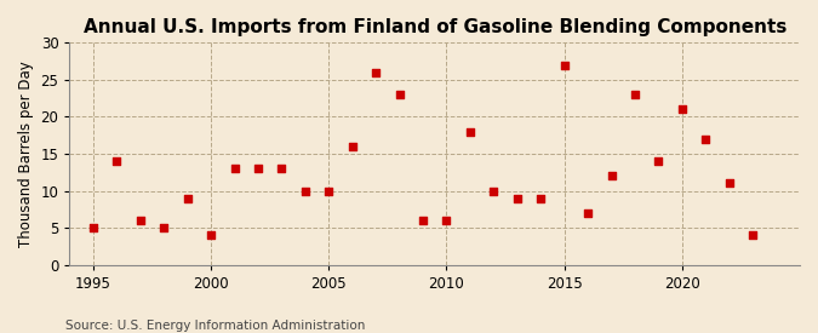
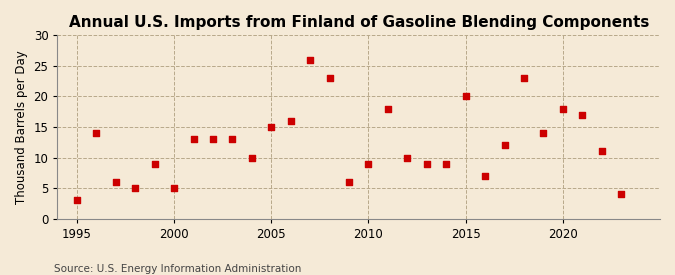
1995: 5 -> 3
2000: 4 -> 5
2005: 10 -> 15
2010: 6 -> 9
2015: 27 -> 20
2020: 21 -> 18
